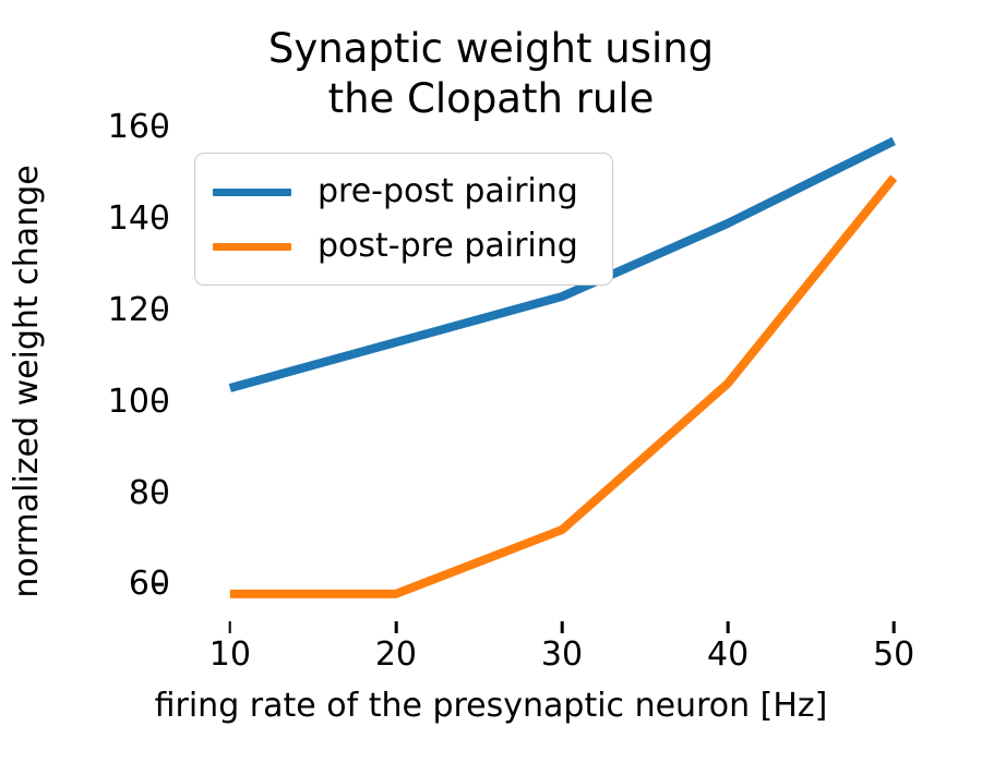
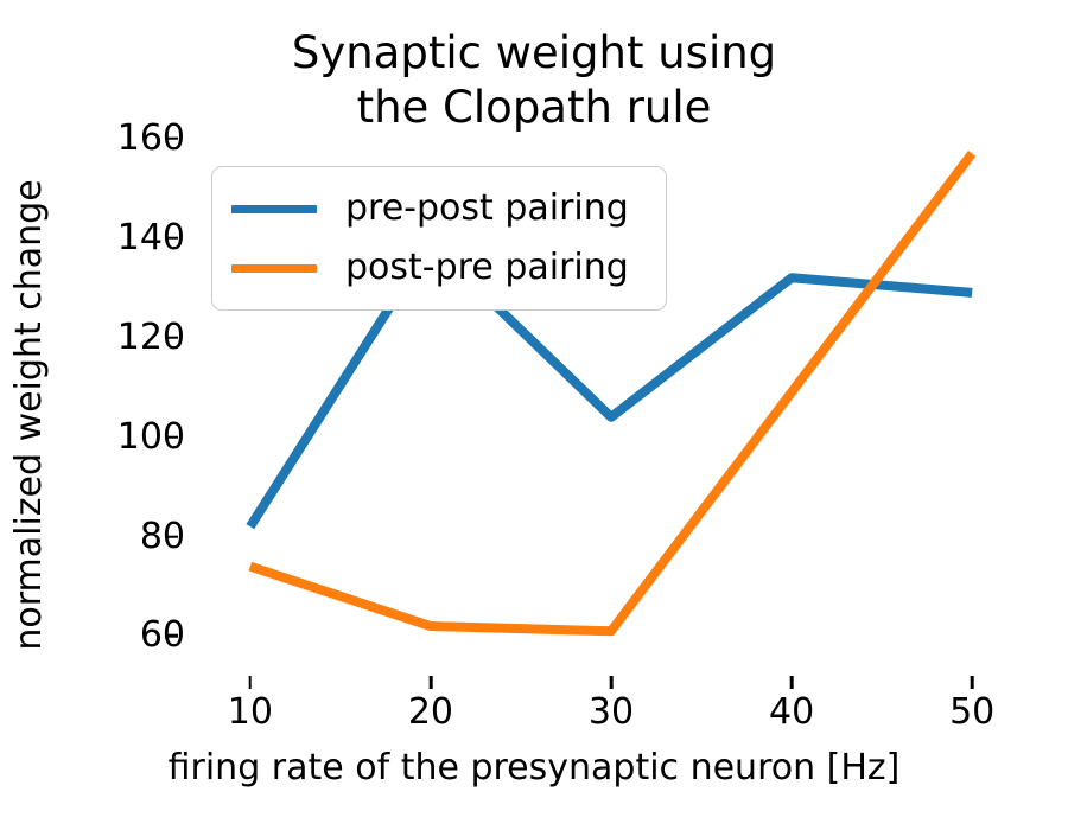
pre-post pairing/10: 103 -> 82
post-pre pairing/10: 58 -> 74
pre-post pairing/20: 113 -> 139
post-pre pairing/20: 58 -> 62
pre-post pairing/30: 123 -> 104
post-pre pairing/30: 72 -> 61
pre-post pairing/40: 139 -> 132
post-pre pairing/40: 104 -> 109
pre-post pairing/50: 157 -> 129
post-pre pairing/50: 149 -> 157
